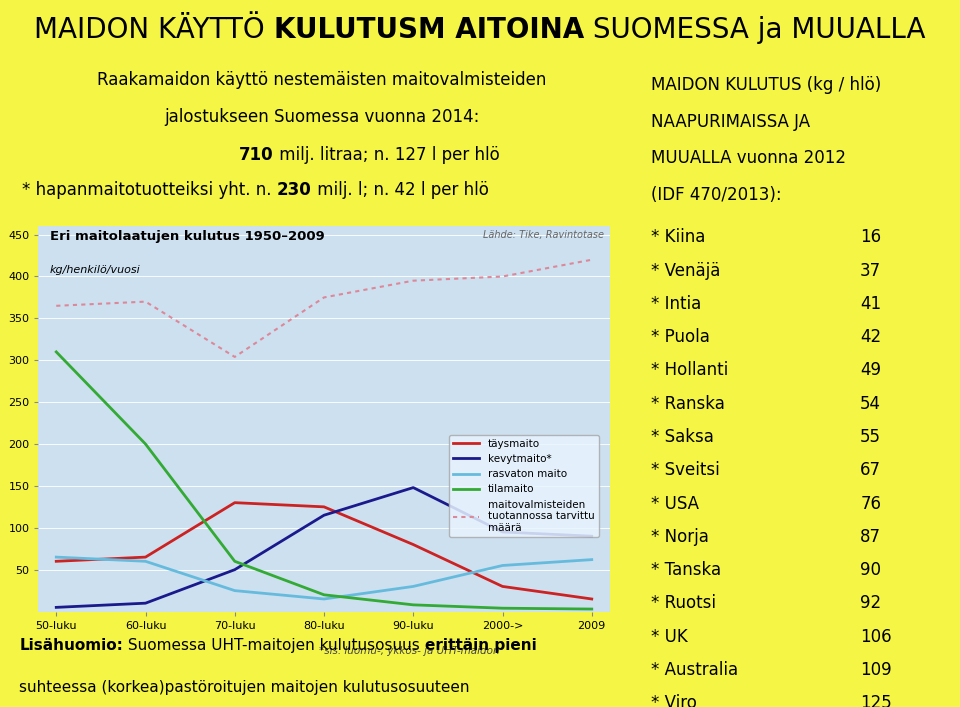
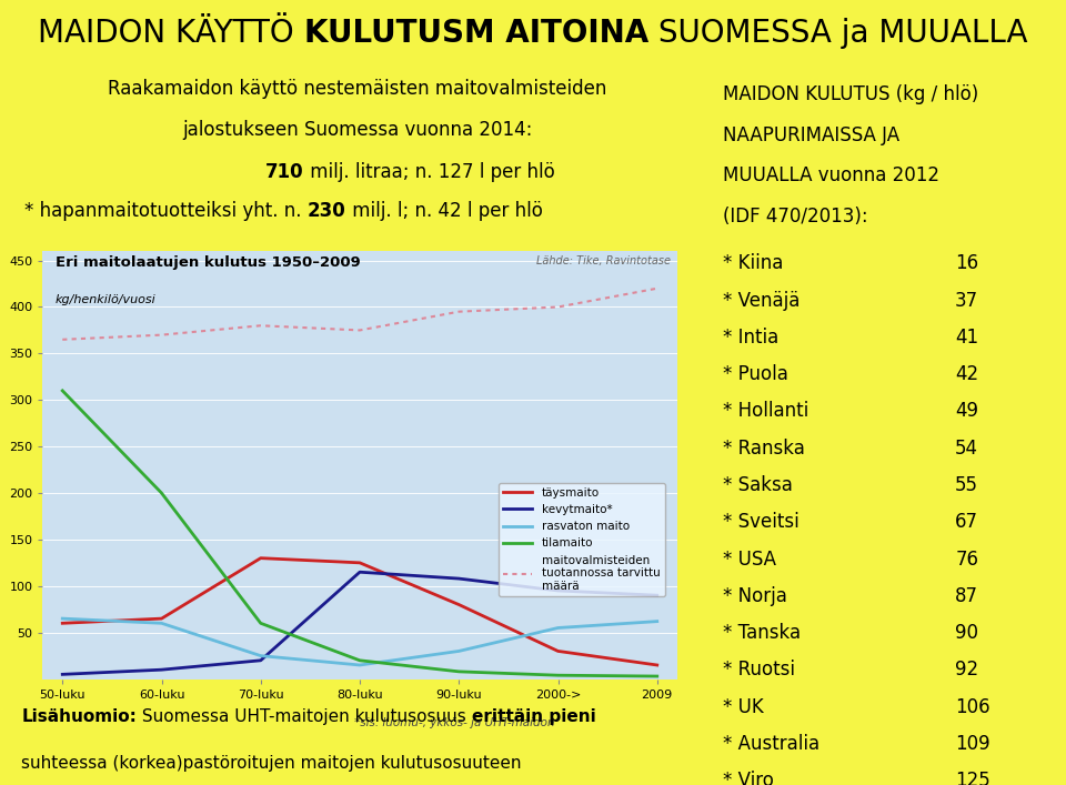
kevytmaito*/70-luku: 50 -> 20
maitovalmisteiden tuotannossa tarvittu määrä/70-luku: 304 -> 380
kevytmaito*/90-luku: 148 -> 108
